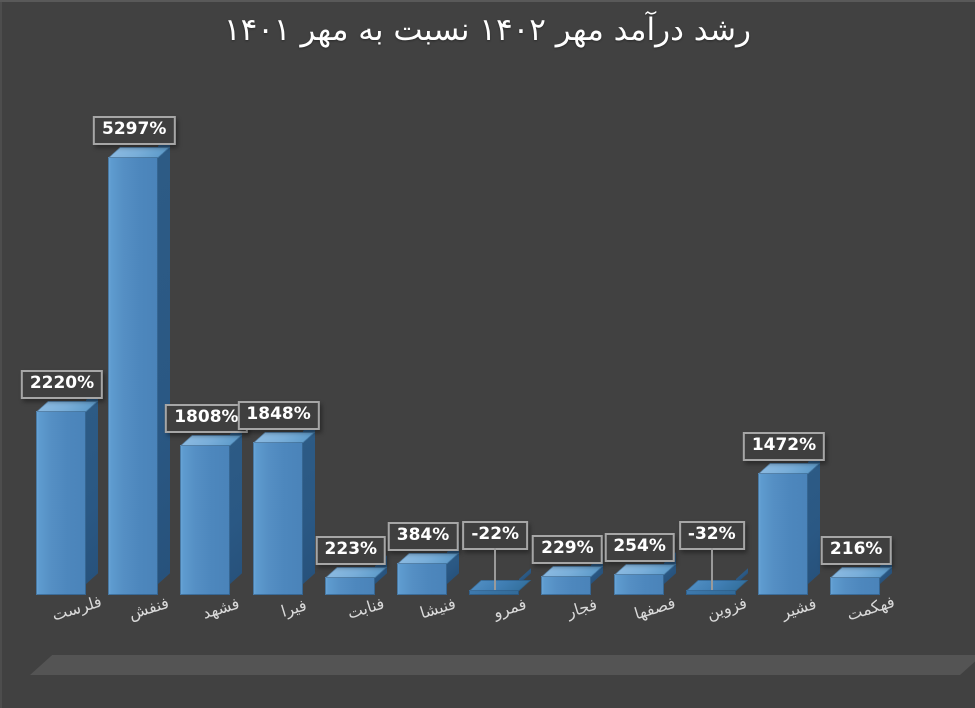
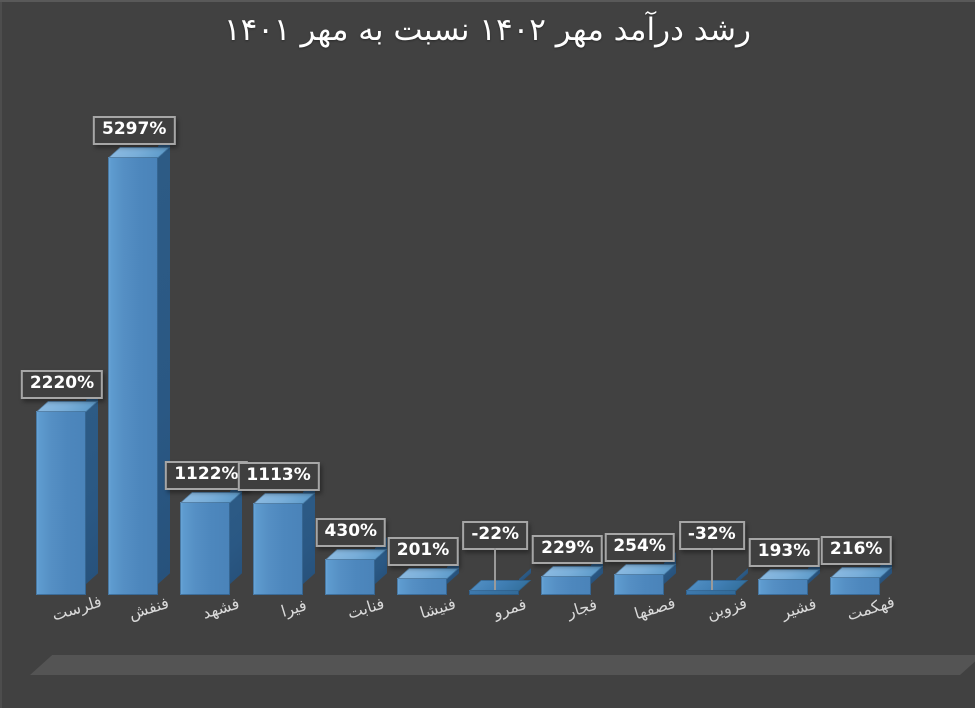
فشهد: 1808% -> 1122%
فیرا: 1848% -> 1113%
فنابت: 223% -> 430%
فنیشا: 384% -> 201%
فشیر: 1472% -> 193%
